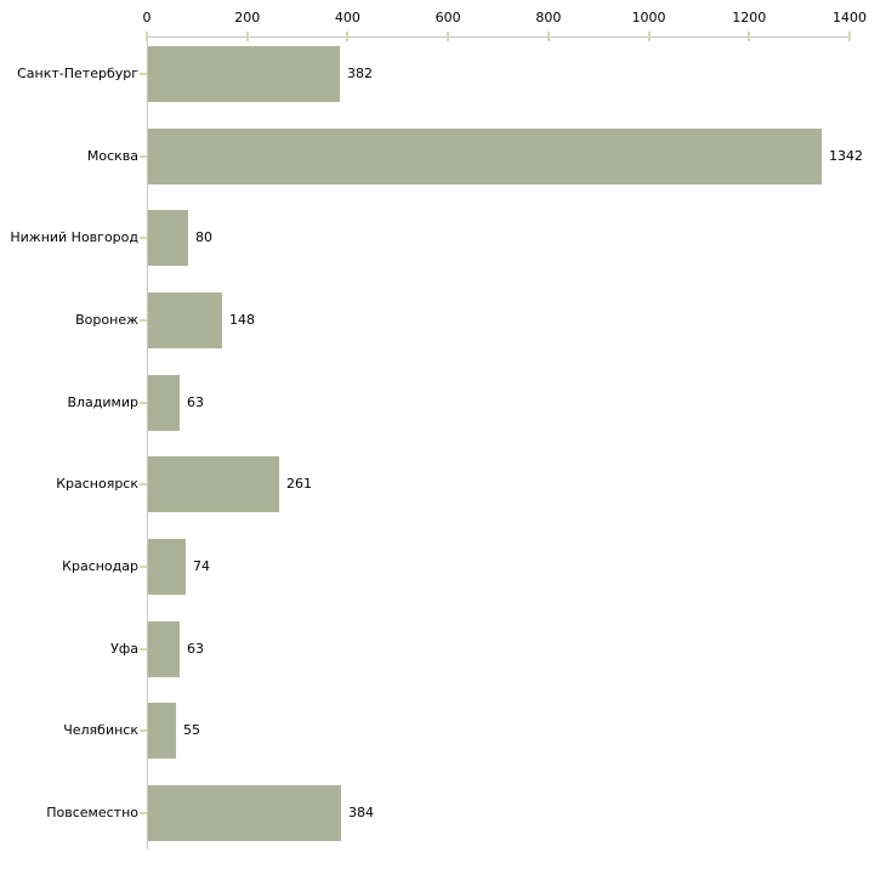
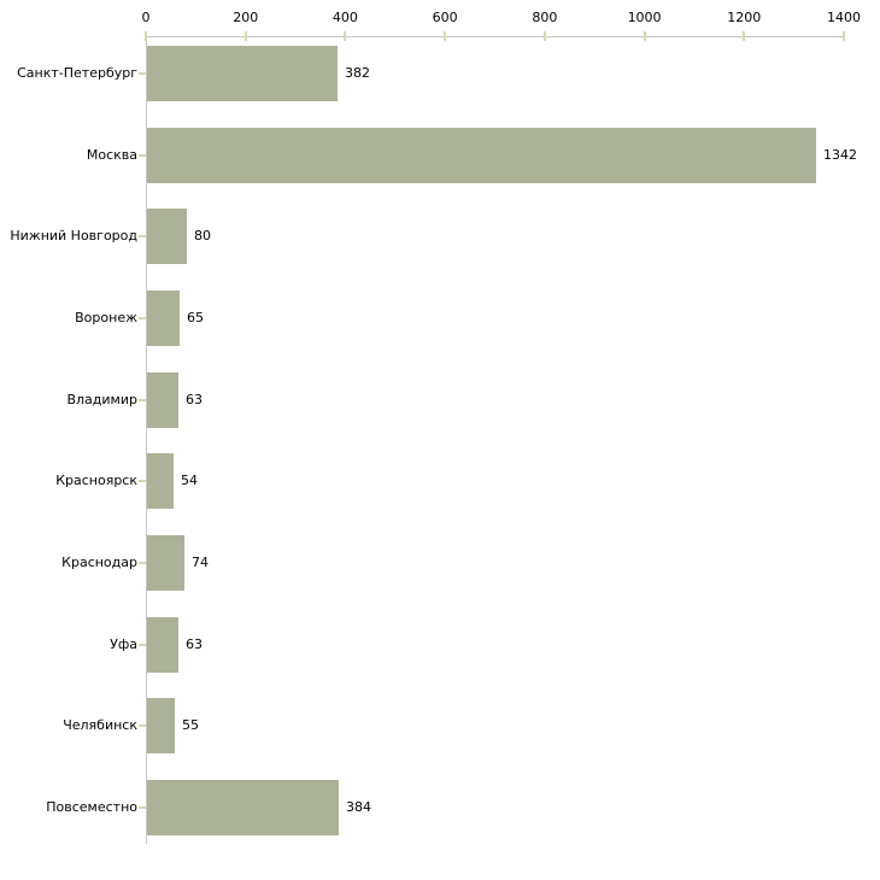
Воронеж: 148 -> 65
Красноярск: 261 -> 54
